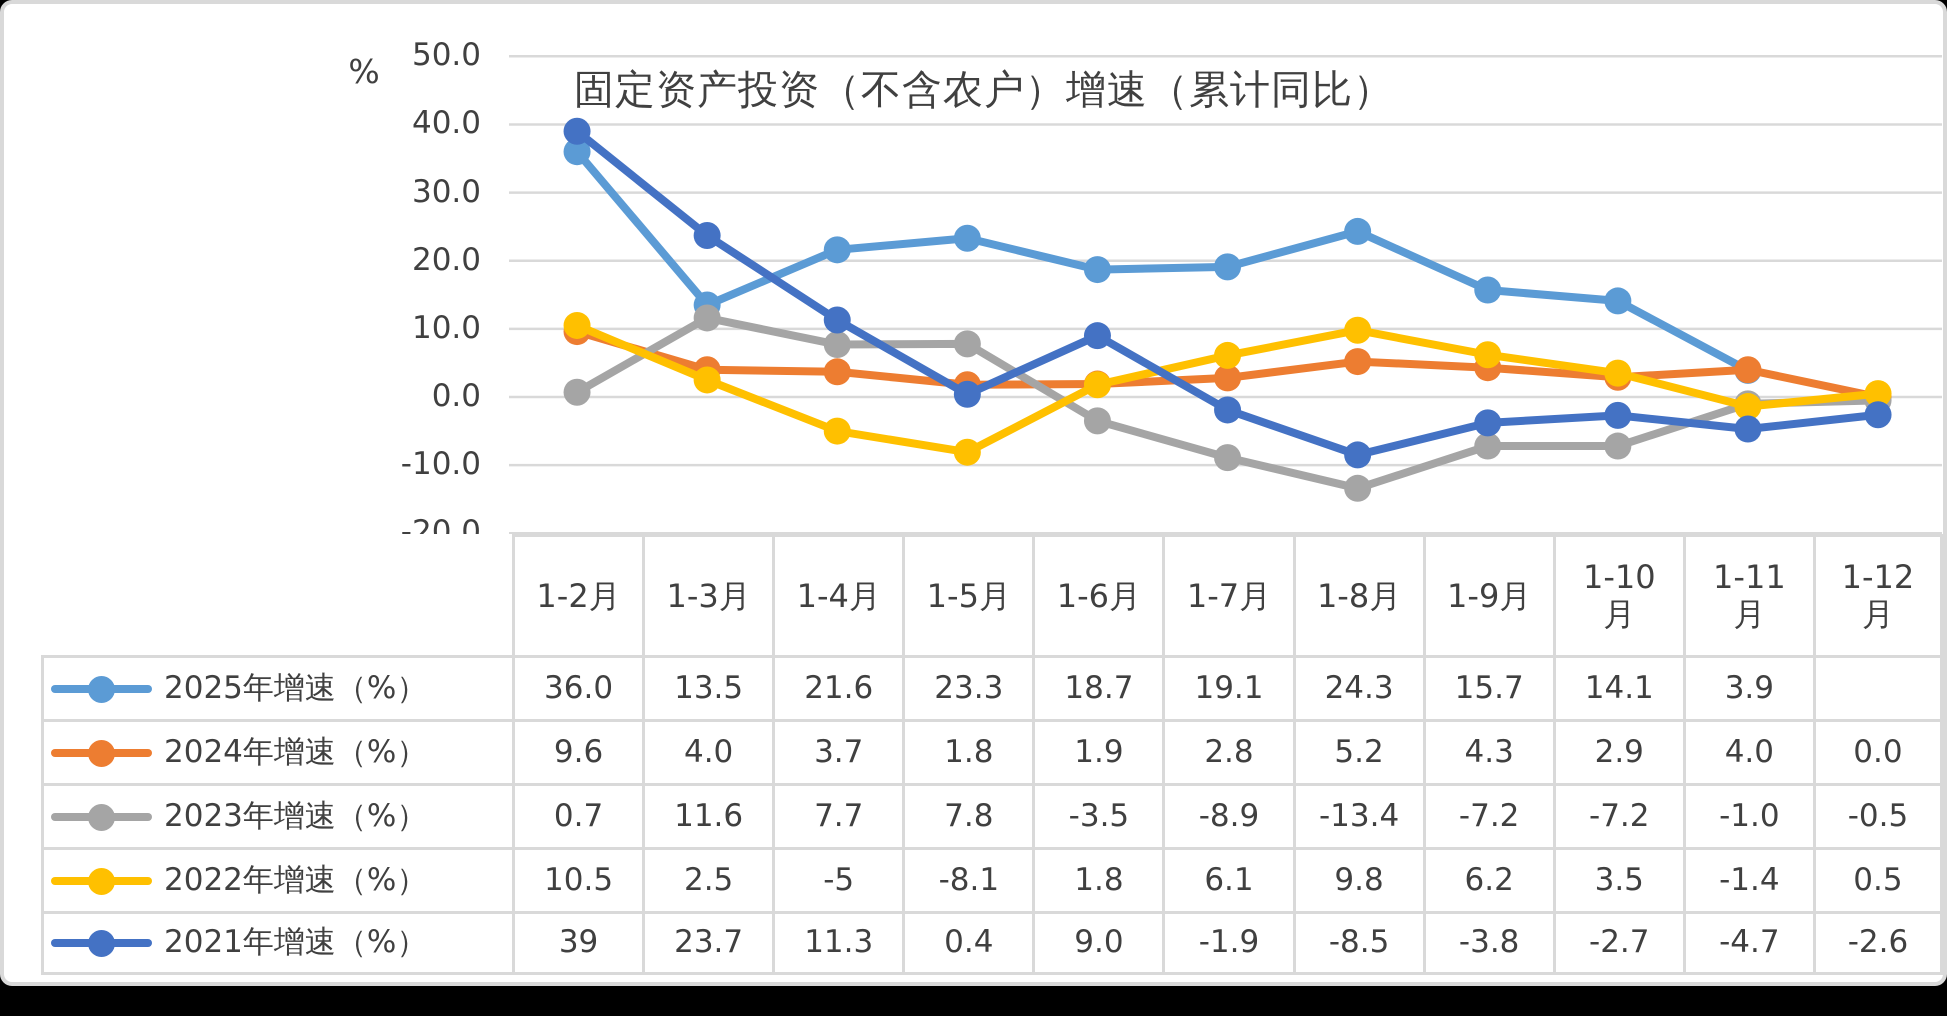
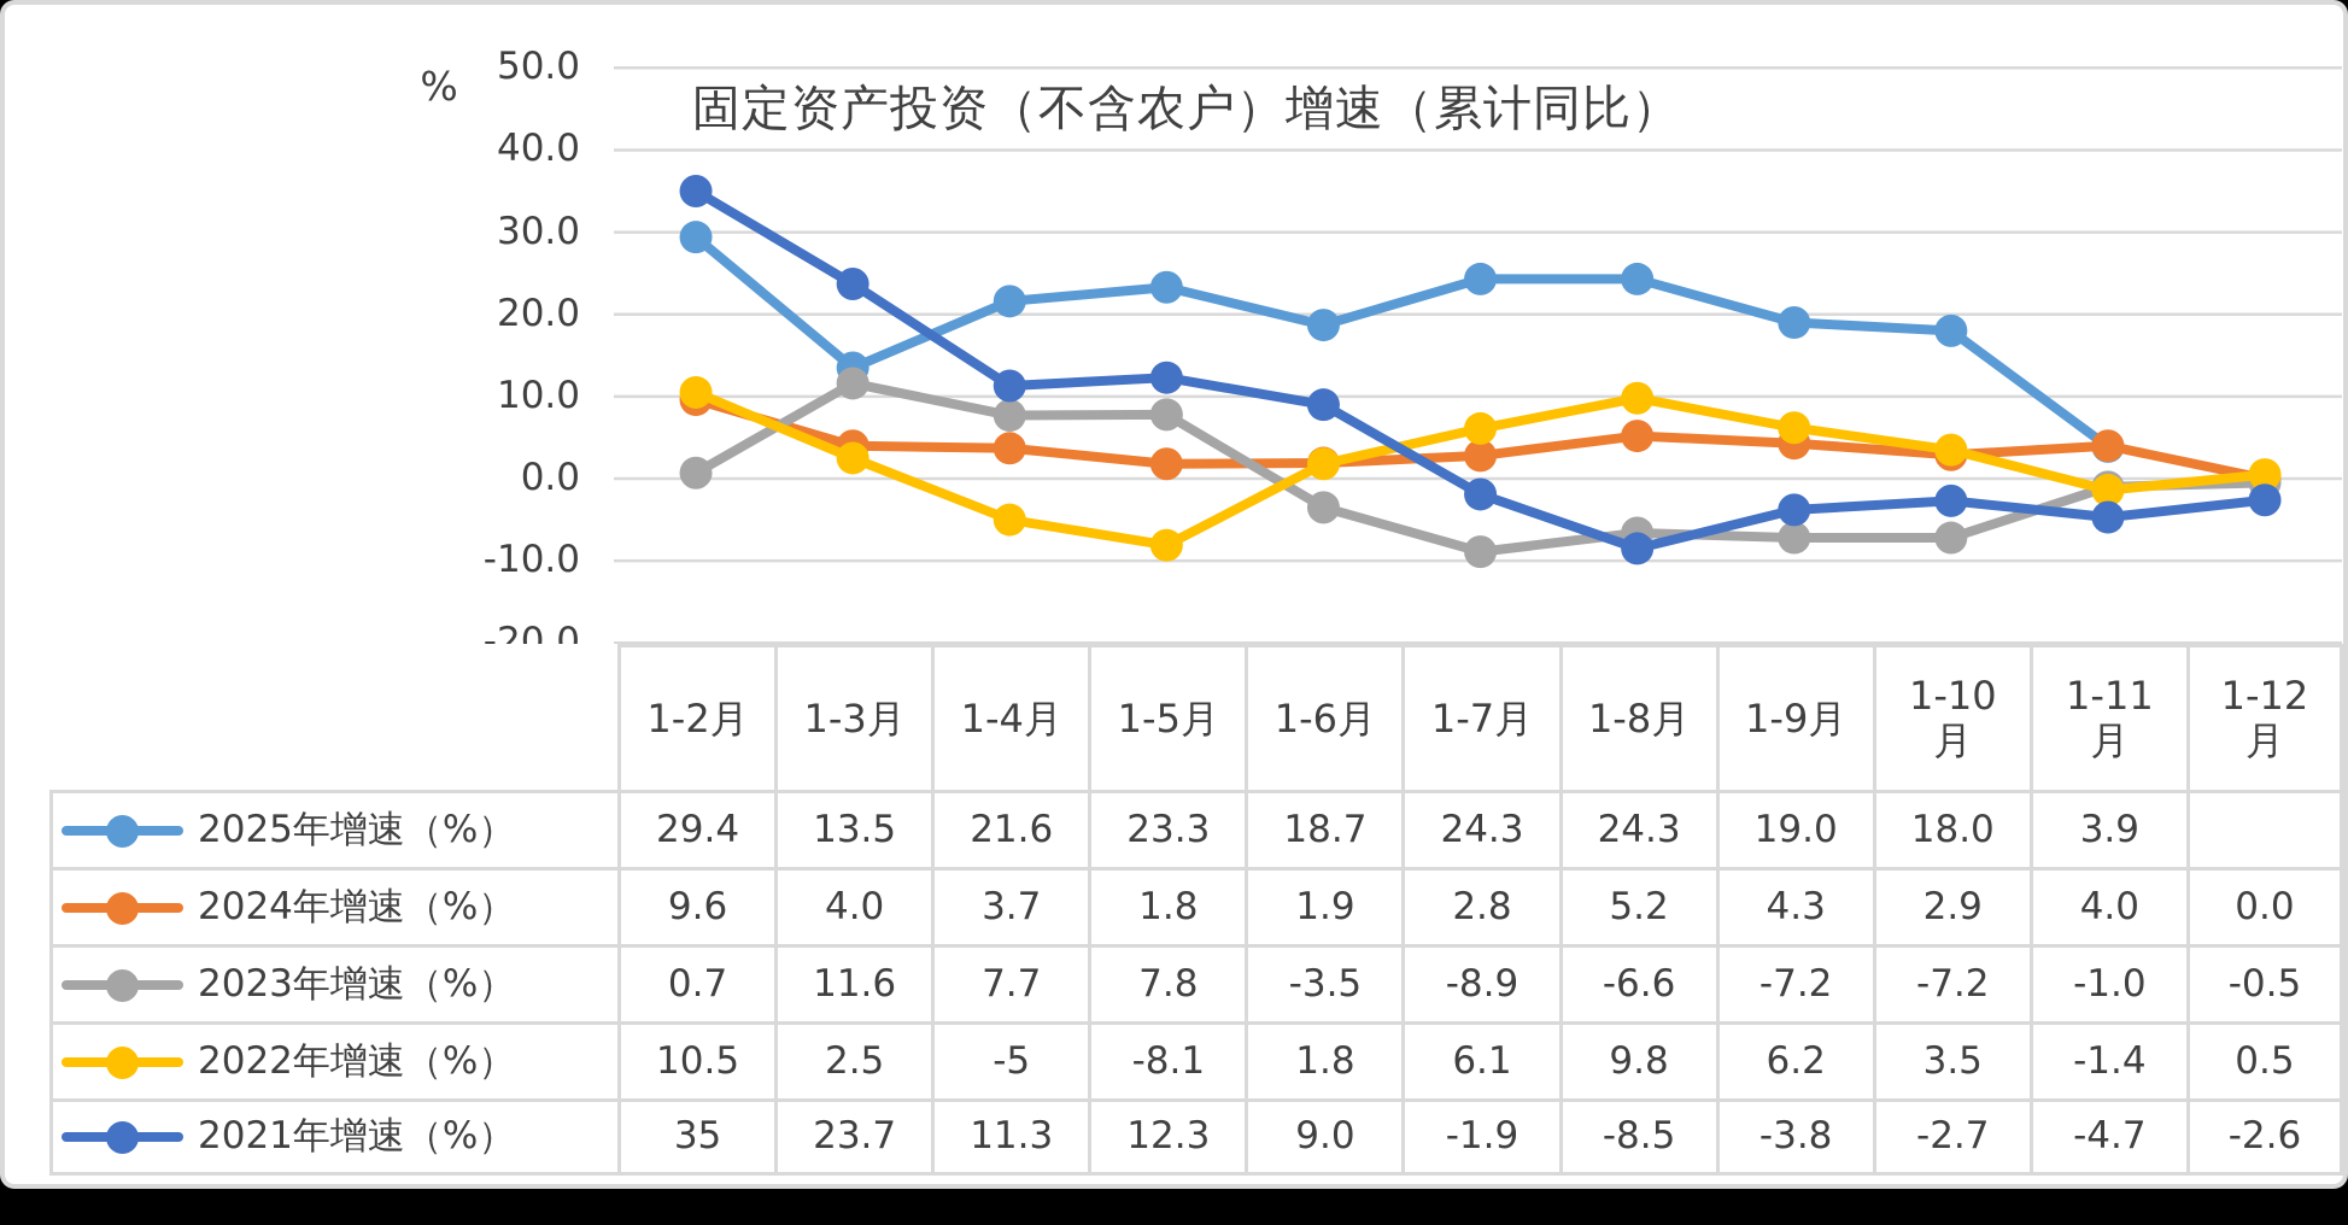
2025年增速（%）/1-2月: 36.0 -> 29.4
2021年增速（%）/1-2月: 39 -> 35
2021年增速（%）/1-5月: 0.4 -> 12.3
2025年增速（%）/1-7月: 19.1 -> 24.3
2023年增速（%）/1-8月: -13.4 -> -6.6
2025年增速（%）/1-9月: 15.7 -> 19.0
2025年增速（%）/1-10月: 14.1 -> 18.0
